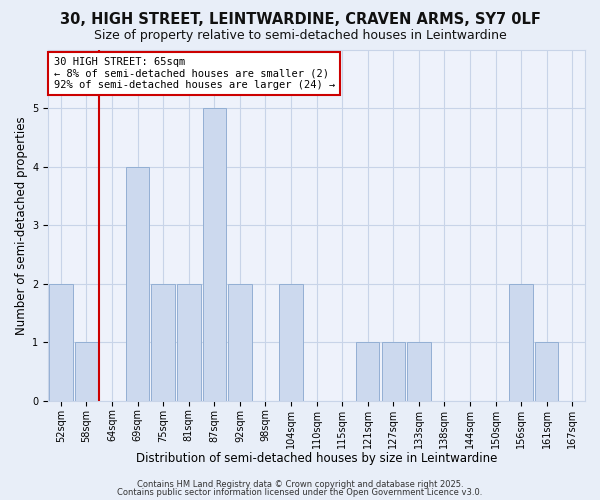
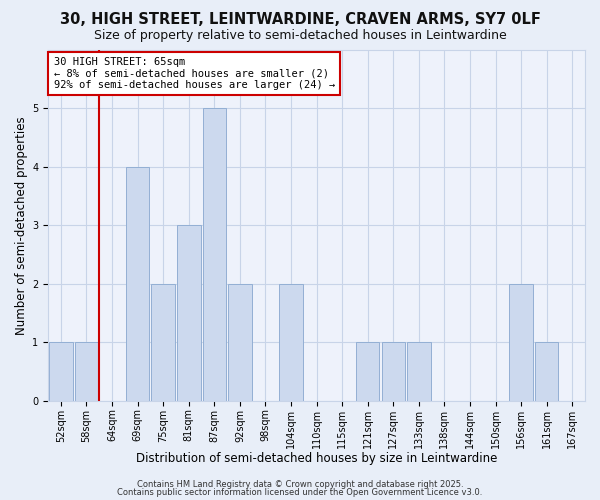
52sqm: 2 -> 1
81sqm: 2 -> 3
